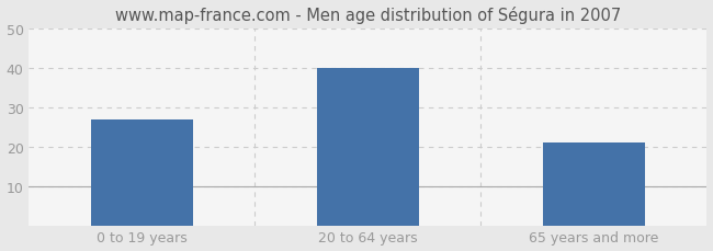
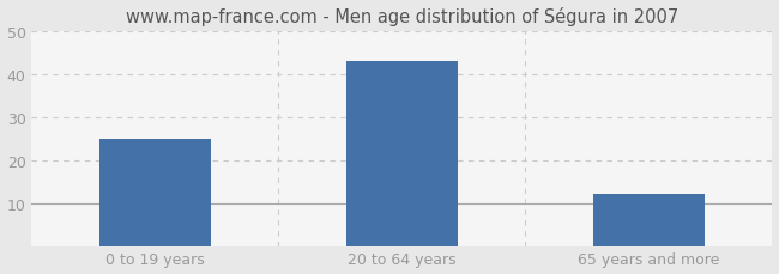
0 to 19 years: 27 -> 25
20 to 64 years: 40 -> 43
65 years and more: 21 -> 12
